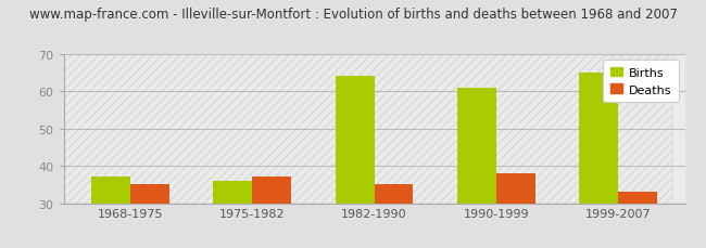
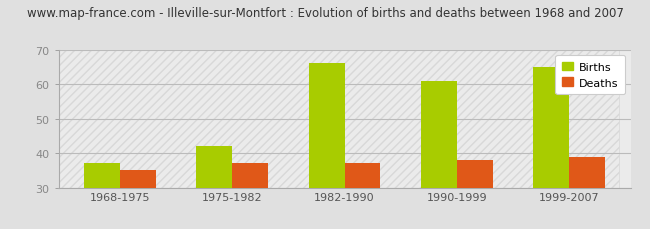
Births/1975-1982: 36 -> 42
Births/1982-1990: 64 -> 66
Deaths/1982-1990: 35 -> 37
Deaths/1999-2007: 33 -> 39
